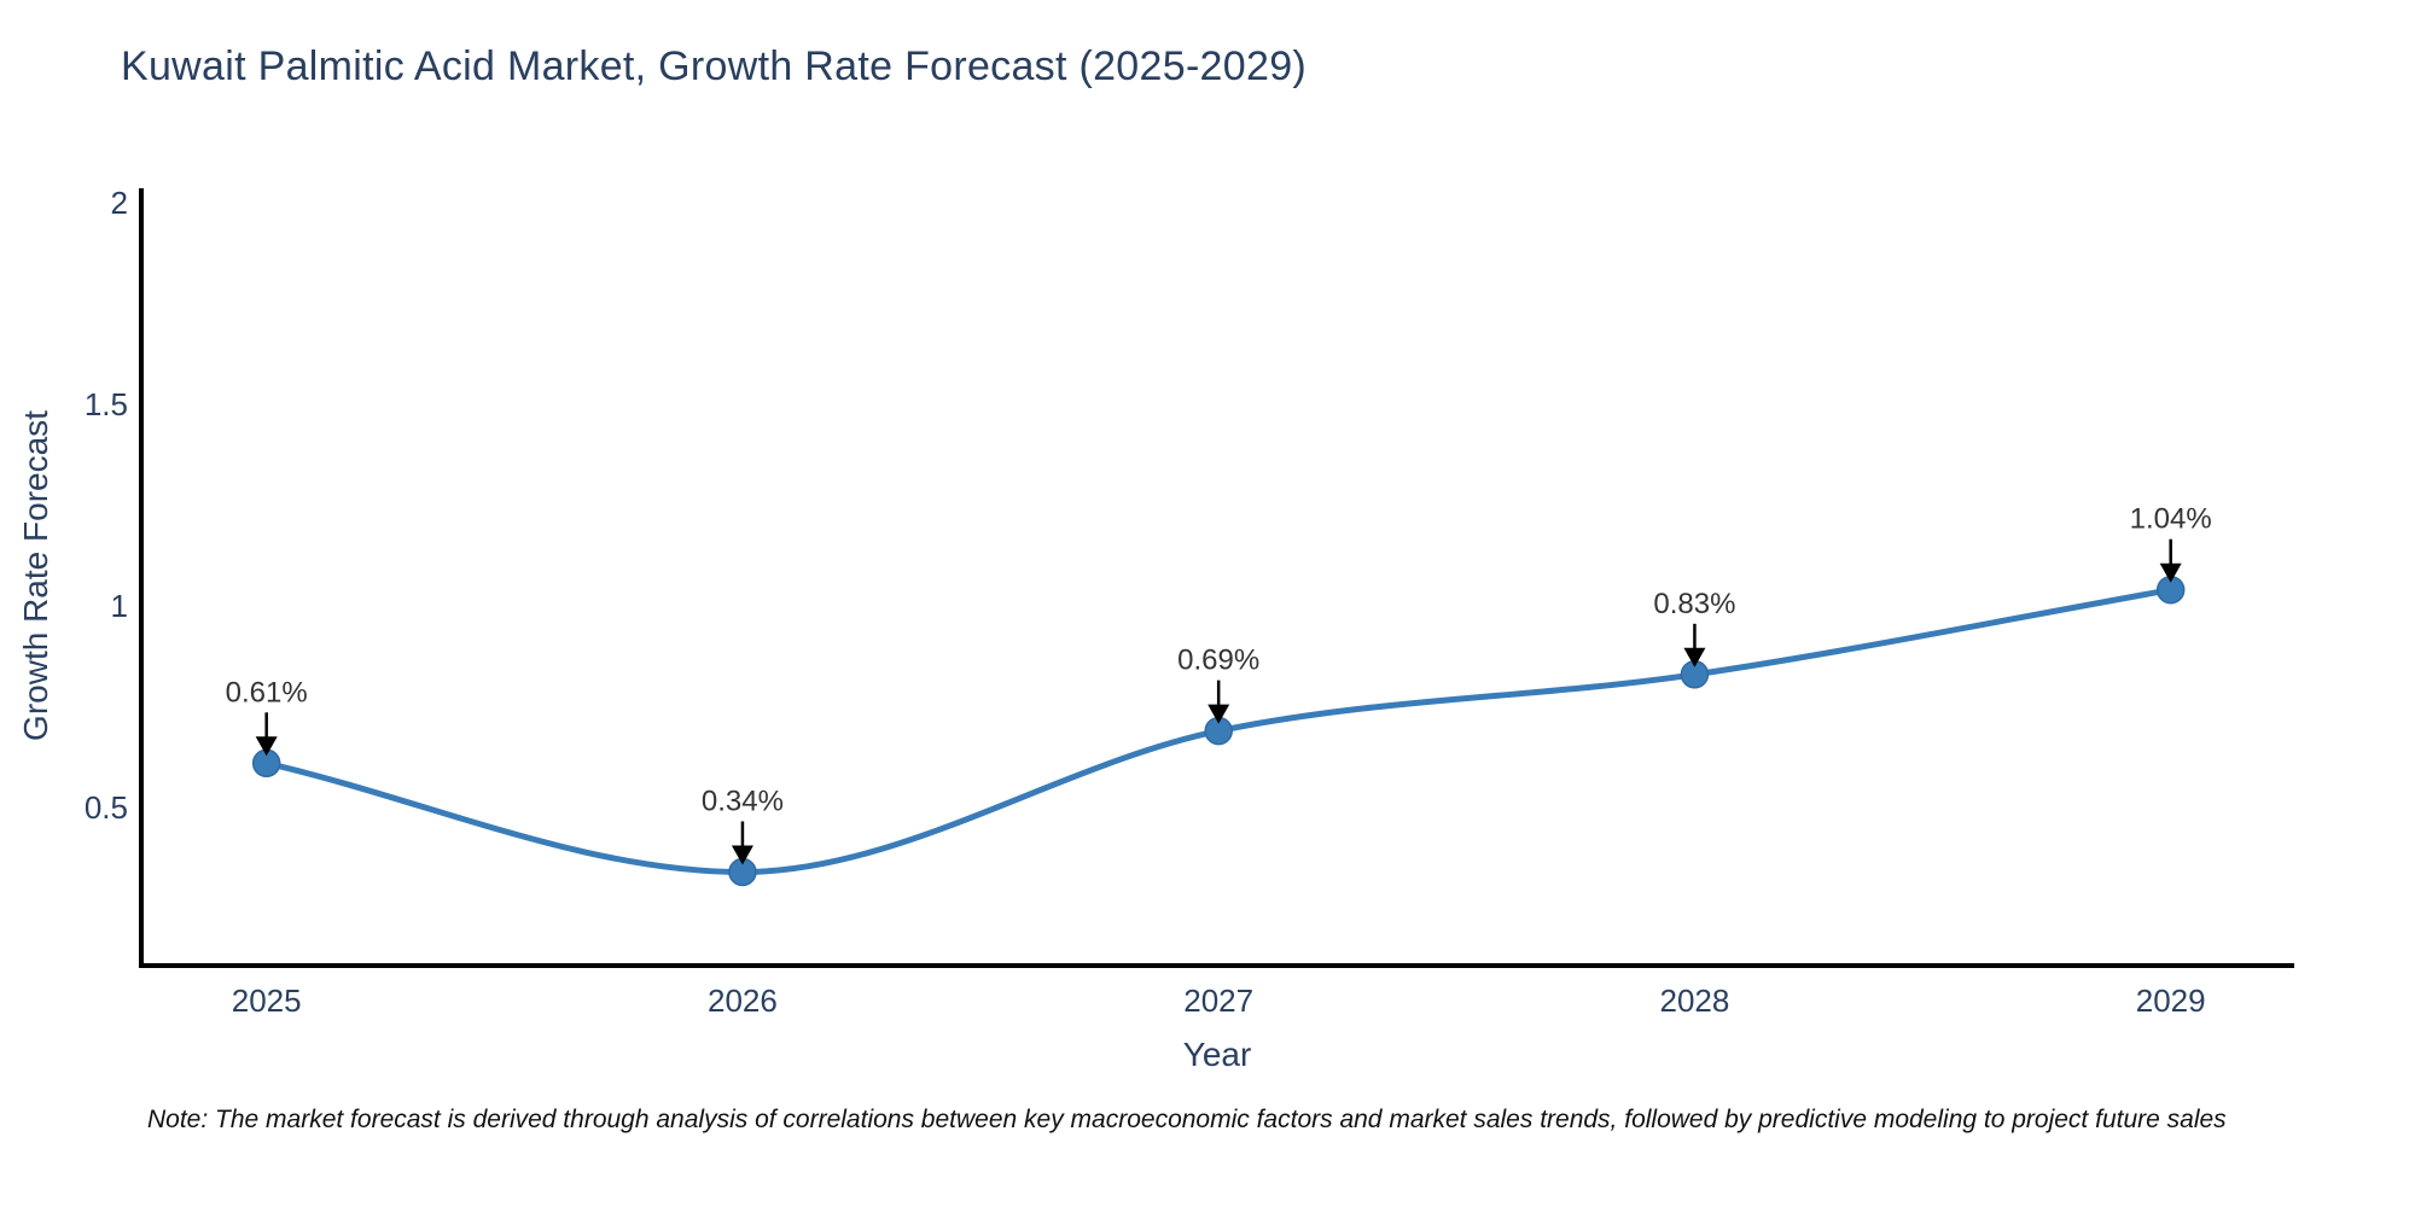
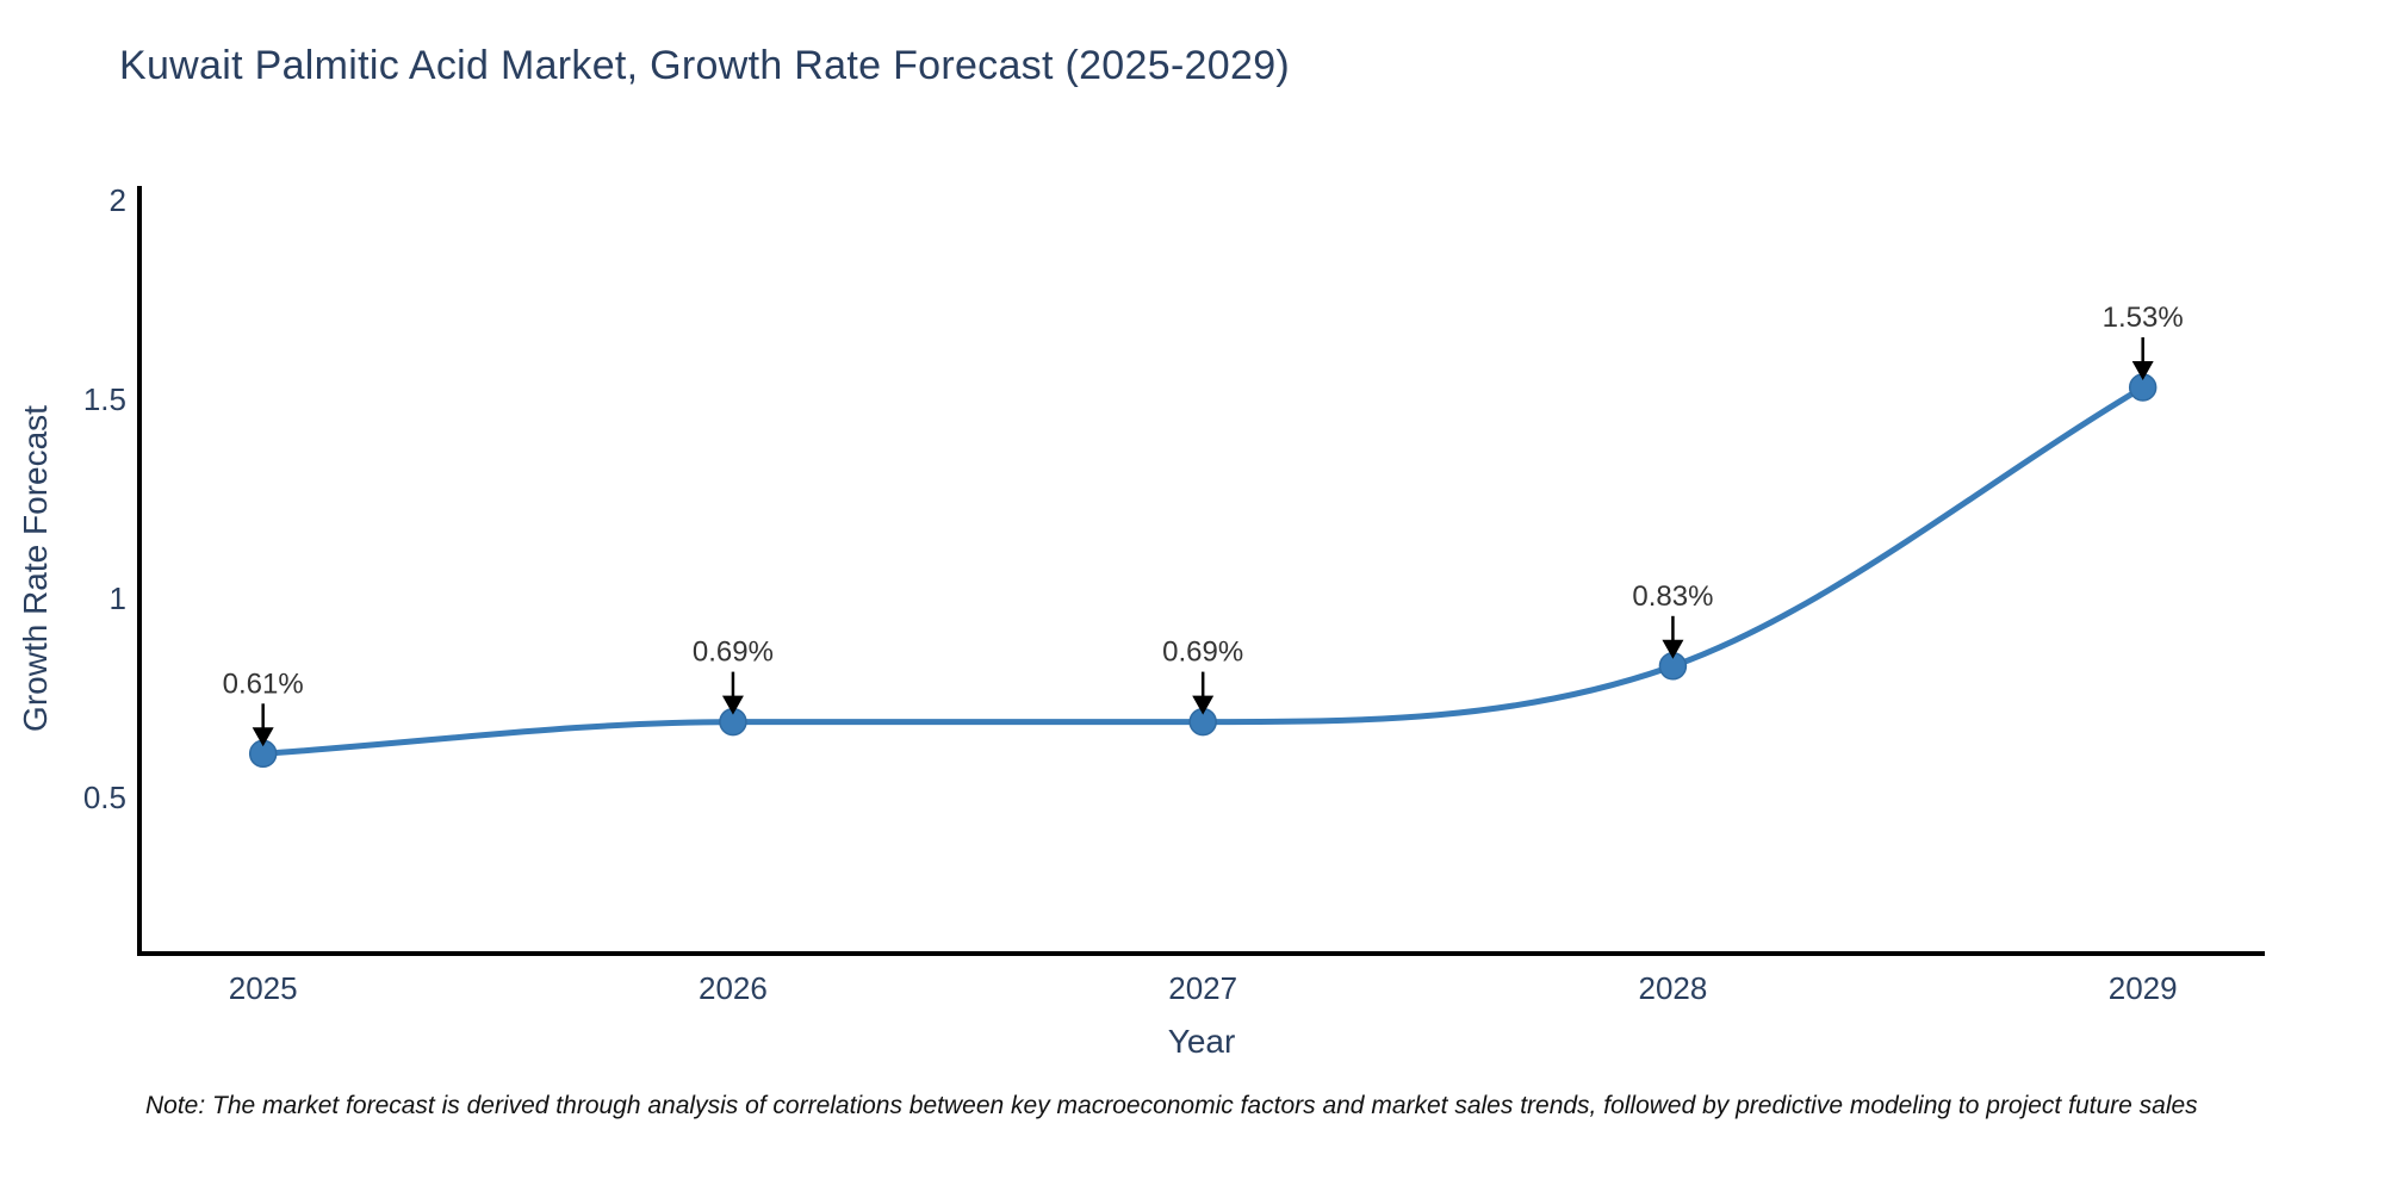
2026: 0.34% -> 0.69%
2029: 1.04% -> 1.53%
